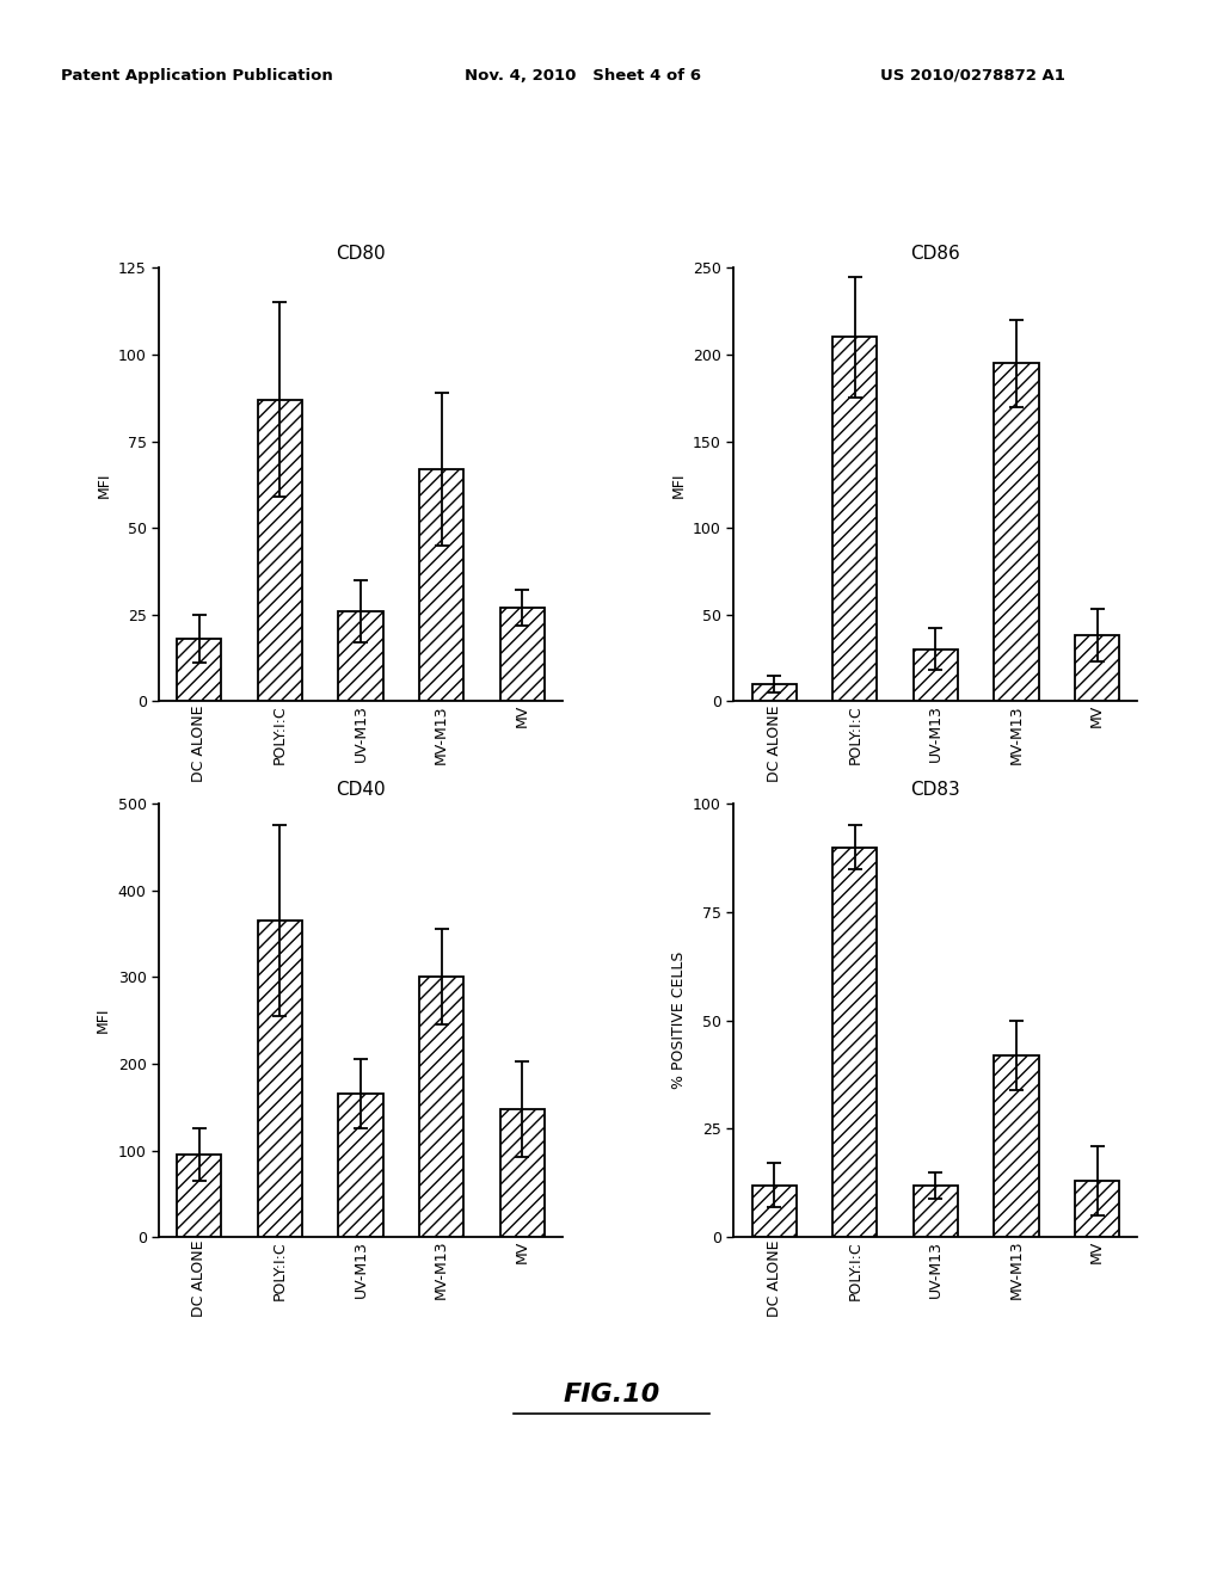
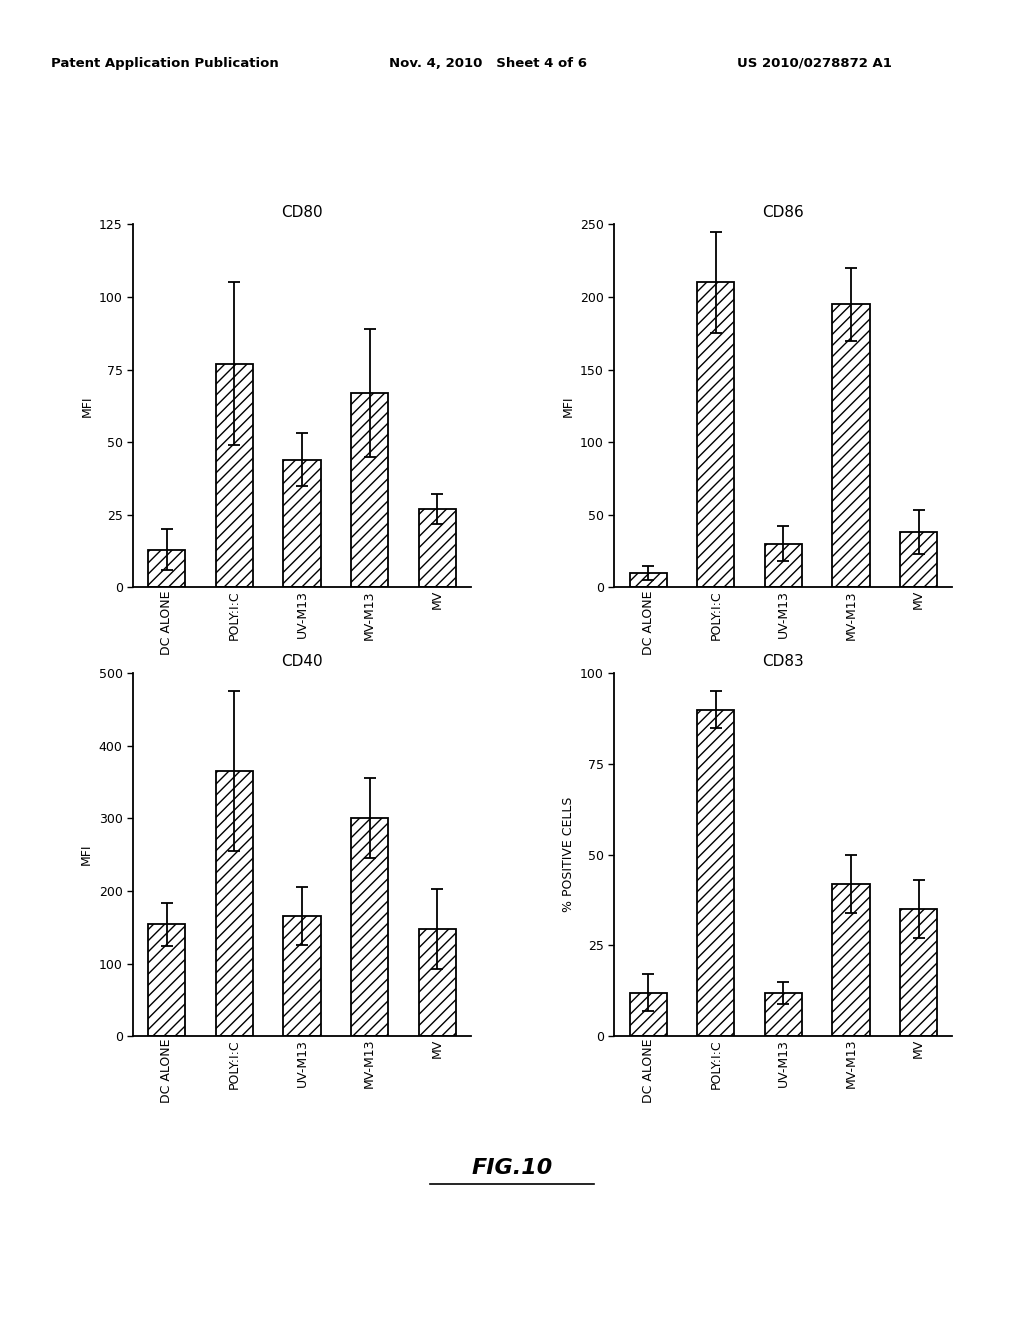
CD80/DC ALONE: 18 -> 13
CD80/POLY:I:C: 87 -> 77
CD80/UV-M13: 26 -> 44
CD40/DC ALONE: 95 -> 154
CD83/MV: 13 -> 35
